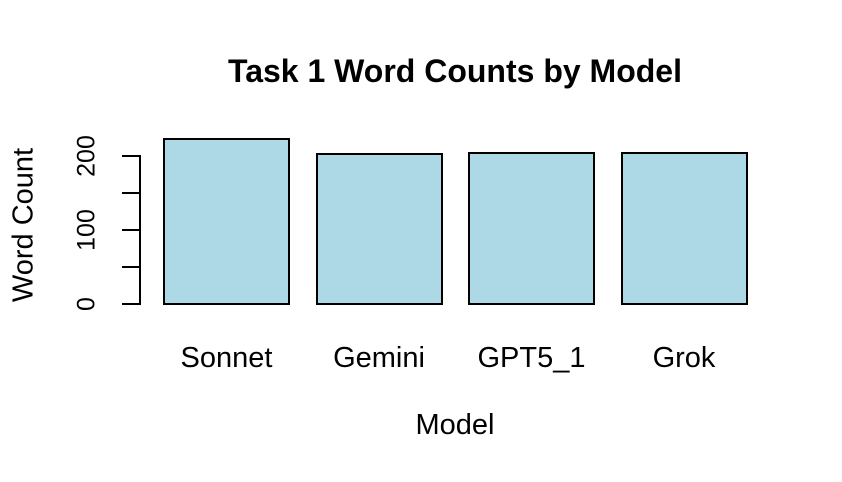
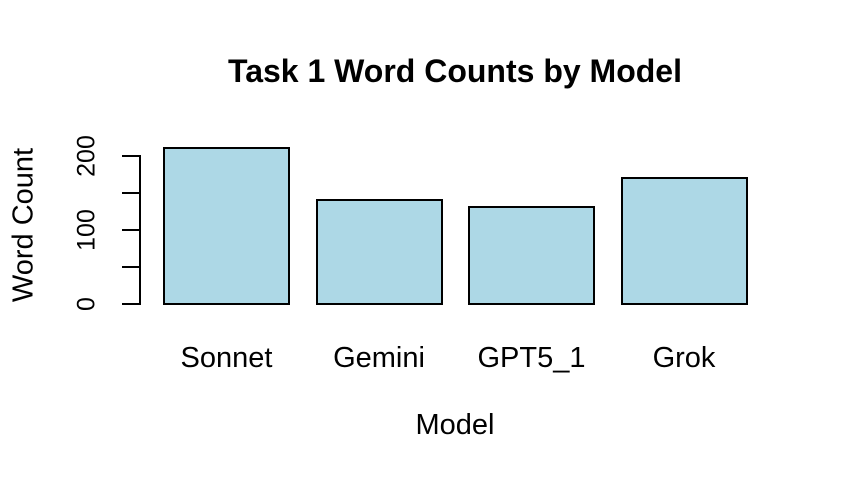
Sonnet: 220 -> 210
Gemini: 200 -> 140
GPT5_1: 200 -> 130
Grok: 200 -> 170
